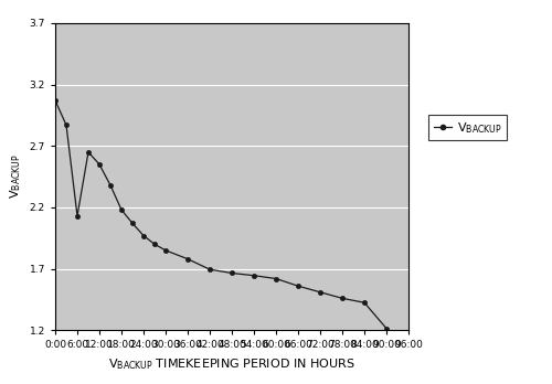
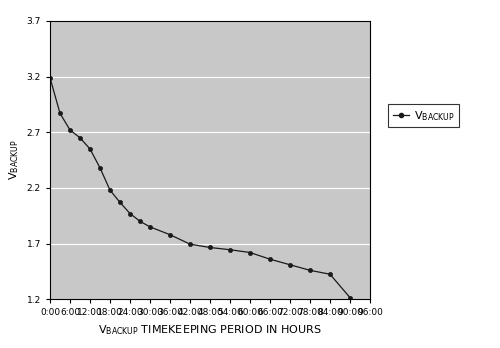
0:00: 3.07 -> 3.19
6:00: 2.13 -> 2.72
